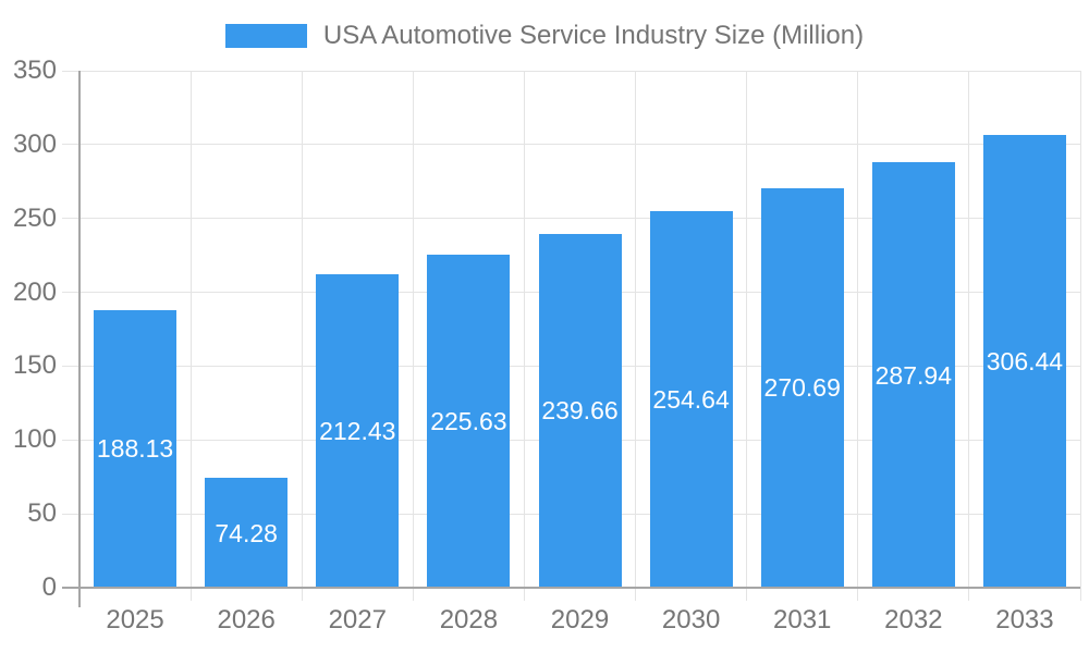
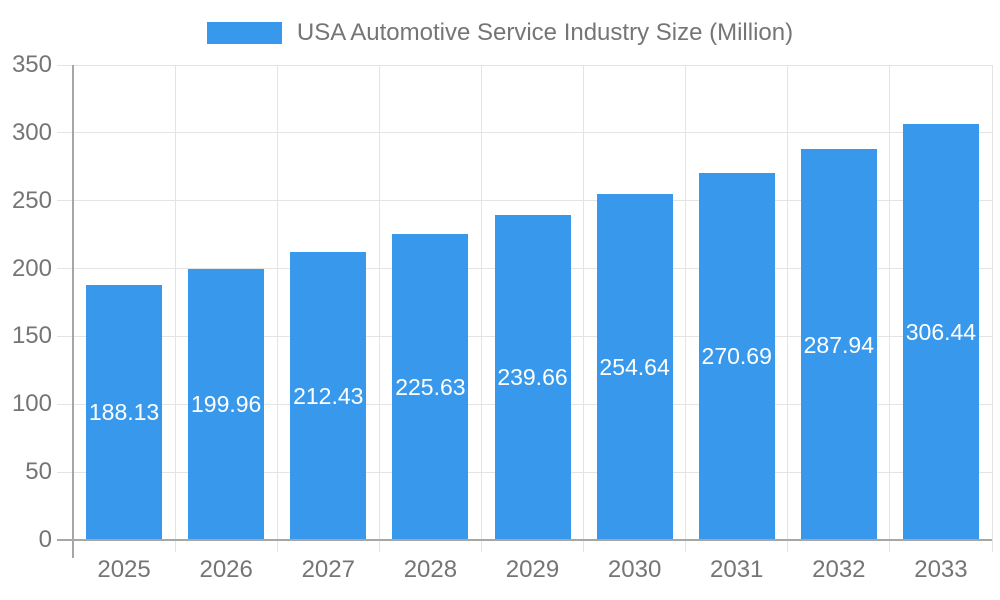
2026: 74.28 -> 199.96
